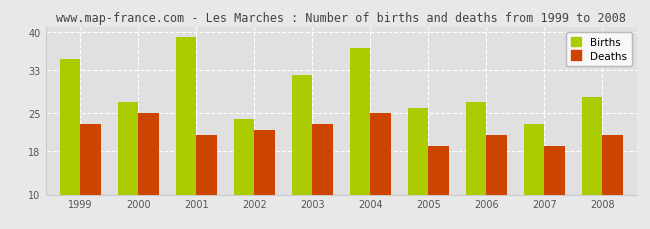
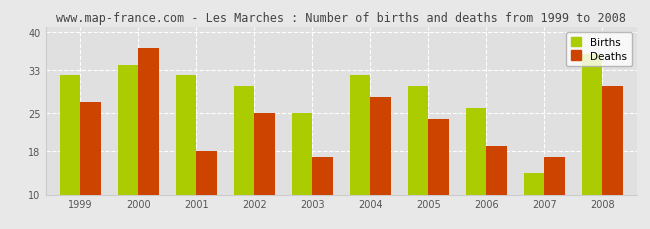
Births/1999: 35 -> 32
Deaths/1999: 23 -> 27
Births/2000: 27 -> 34
Deaths/2000: 25 -> 37
Births/2001: 39 -> 32
Deaths/2001: 21 -> 18
Births/2002: 24 -> 30
Deaths/2002: 22 -> 25
Births/2003: 32 -> 25
Deaths/2003: 23 -> 17
Births/2004: 37 -> 32
Deaths/2004: 25 -> 28
Births/2005: 26 -> 30
Deaths/2005: 19 -> 24
Births/2006: 27 -> 26
Deaths/2006: 21 -> 19
Births/2007: 23 -> 14
Deaths/2007: 19 -> 17
Births/2008: 28 -> 36
Deaths/2008: 21 -> 30
